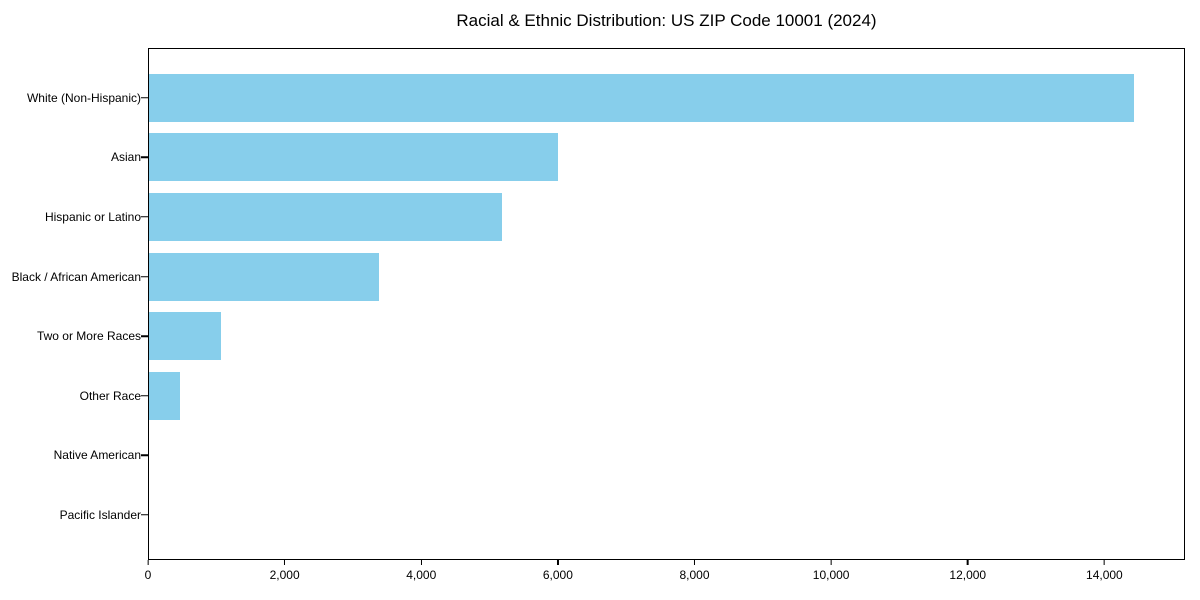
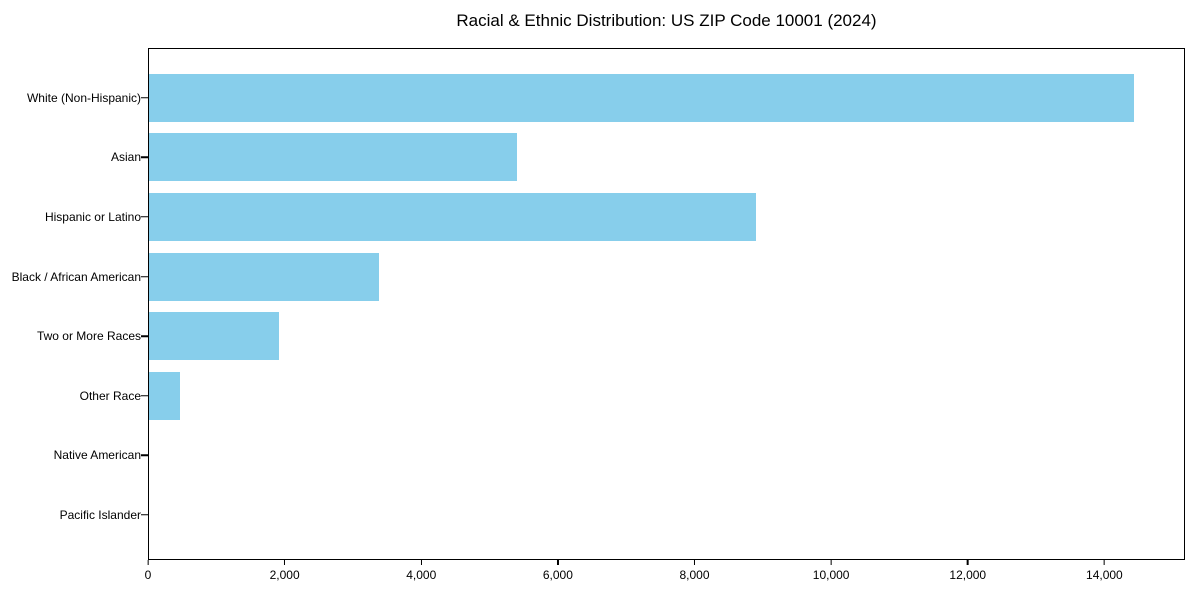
Asian: 6000 -> 5400
Hispanic or Latino: 5200 -> 8900
Two or More Races: 1100 -> 1900
